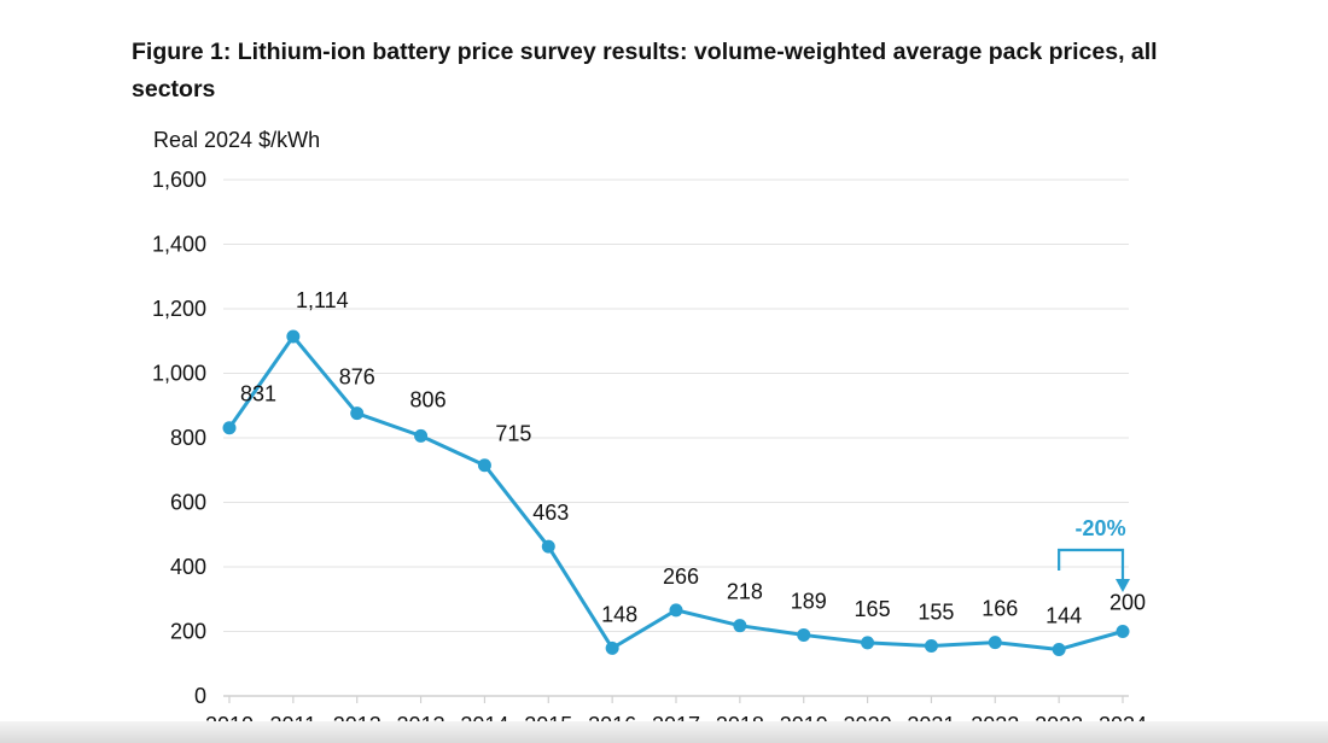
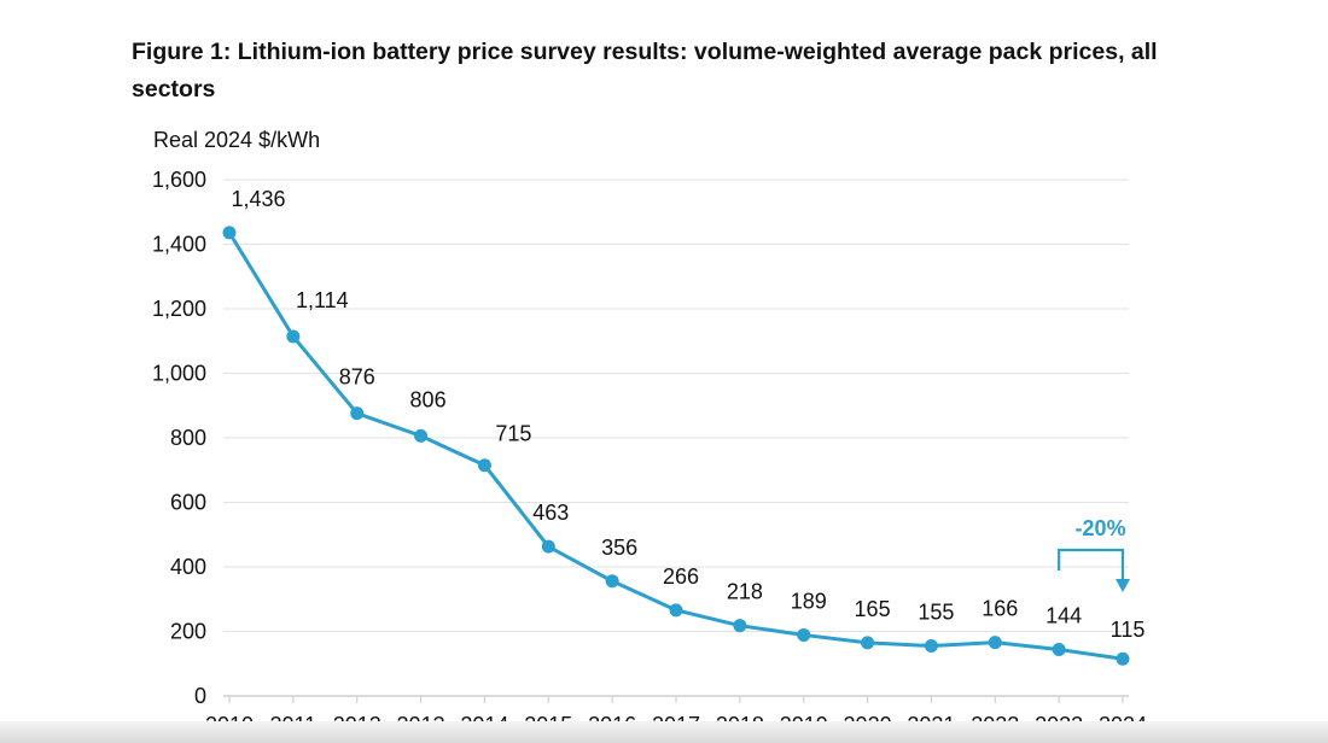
2010: 831 -> 1,436
2016: 148 -> 356
2024: 200 -> 115
